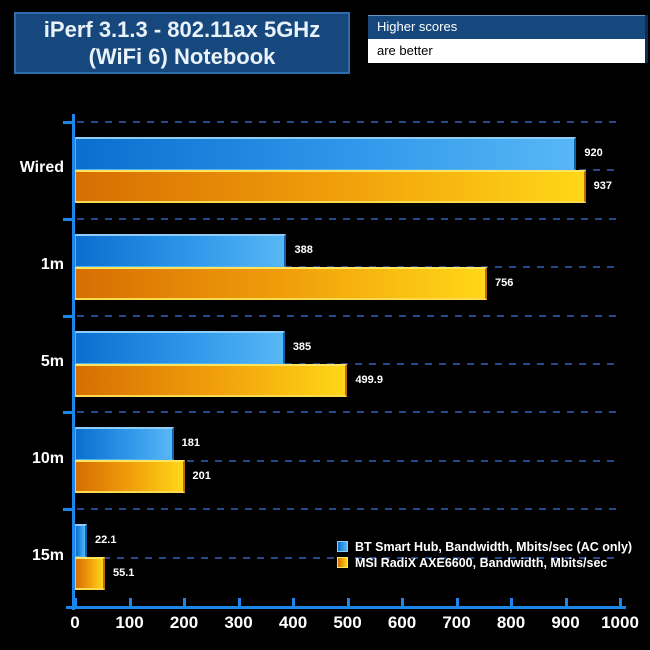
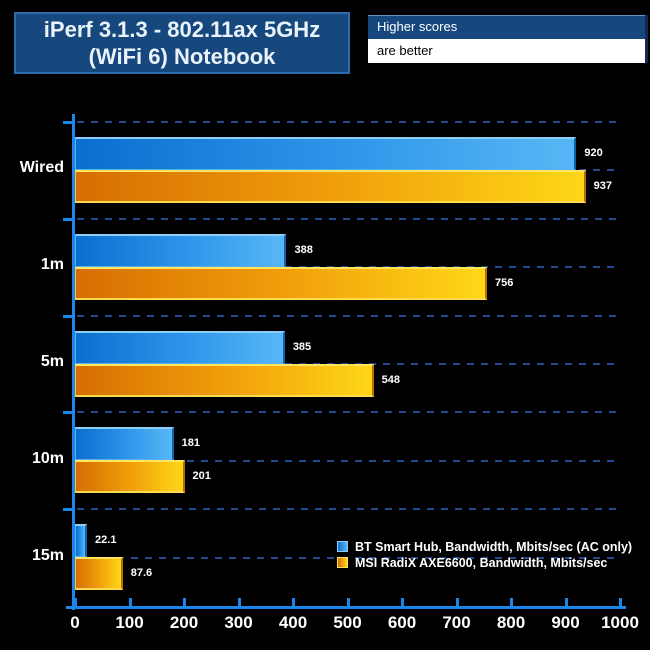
MSI RadiX AXE6600, Bandwidth, Mbits/sec/5m: 499.9 -> 548
MSI RadiX AXE6600, Bandwidth, Mbits/sec/15m: 55.1 -> 87.6
